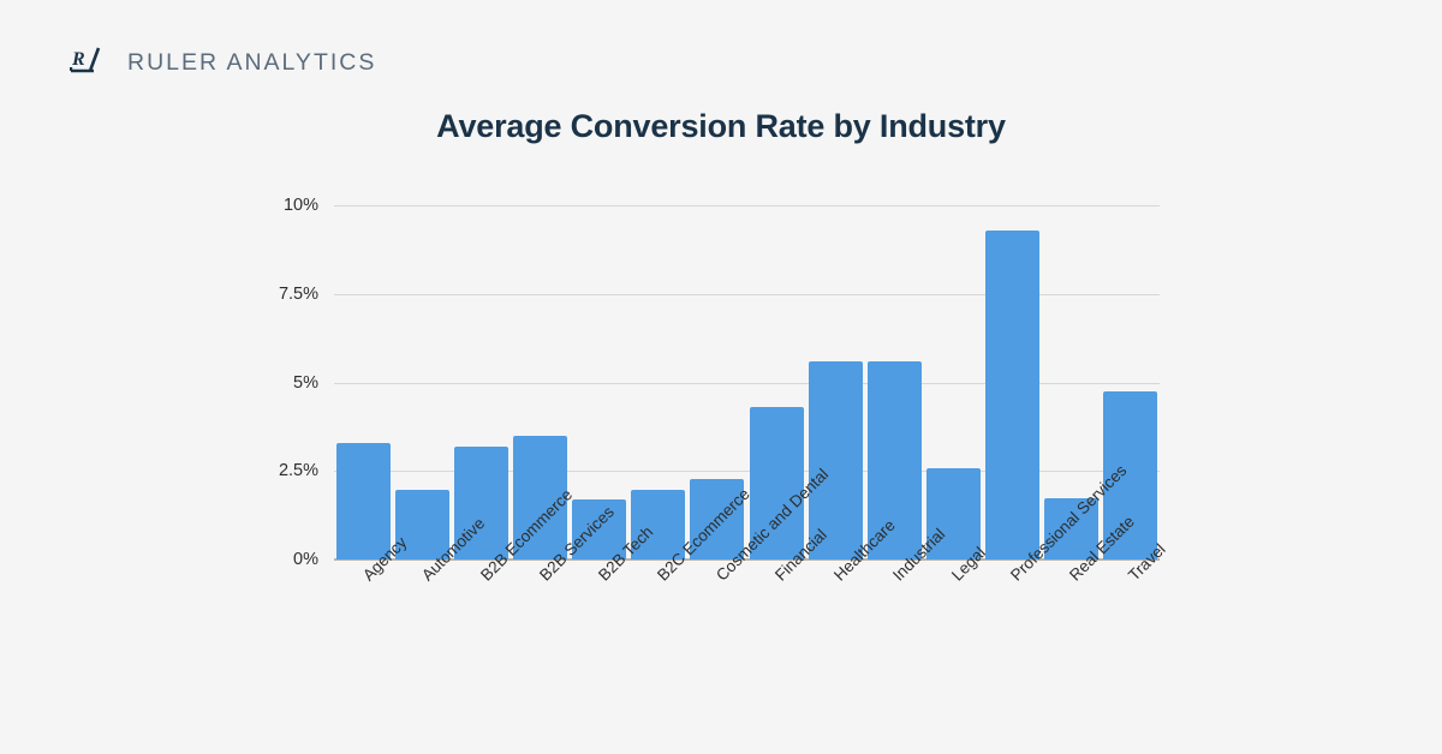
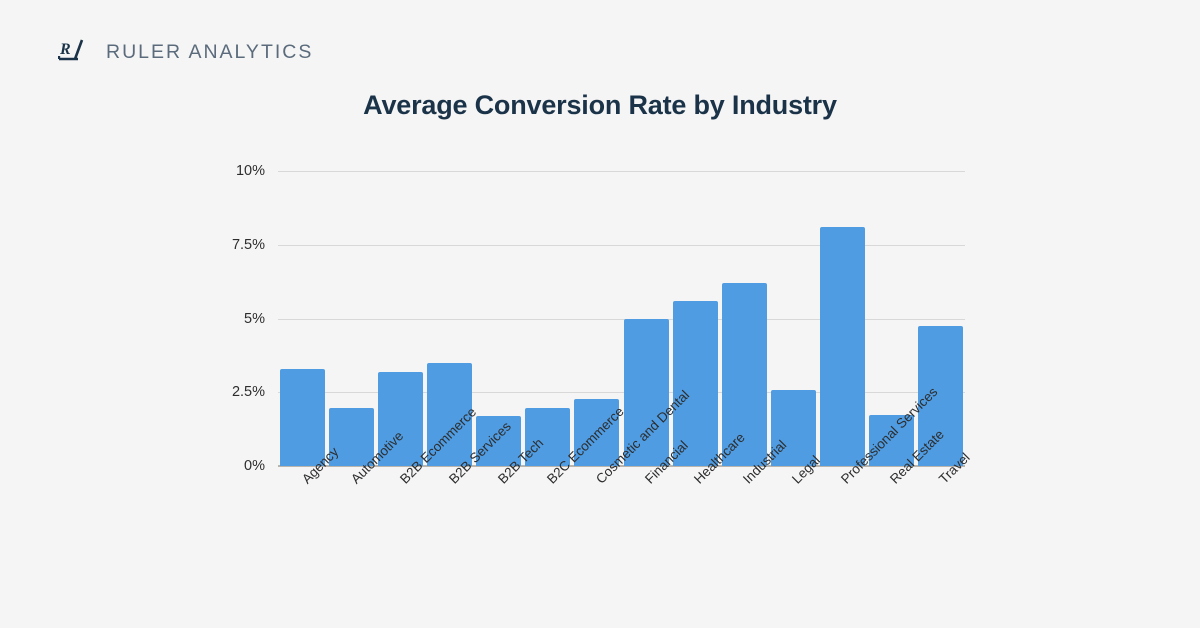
Financial: 4.3% -> 5.0%
Industrial: 5.6% -> 6.2%
Professional Services: 9.3% -> 8.1%
